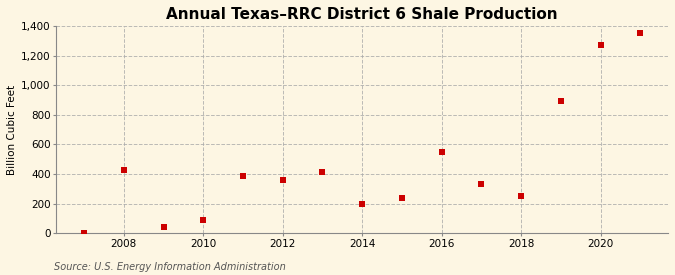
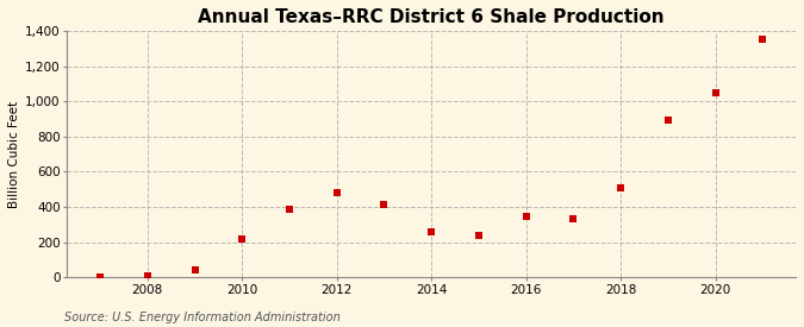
2008: 430 -> 10
2010: 90 -> 220
2012: 360 -> 480
2014: 200 -> 260
2016: 550 -> 340
2018: 250 -> 510
2020: 1,270 -> 1,040
